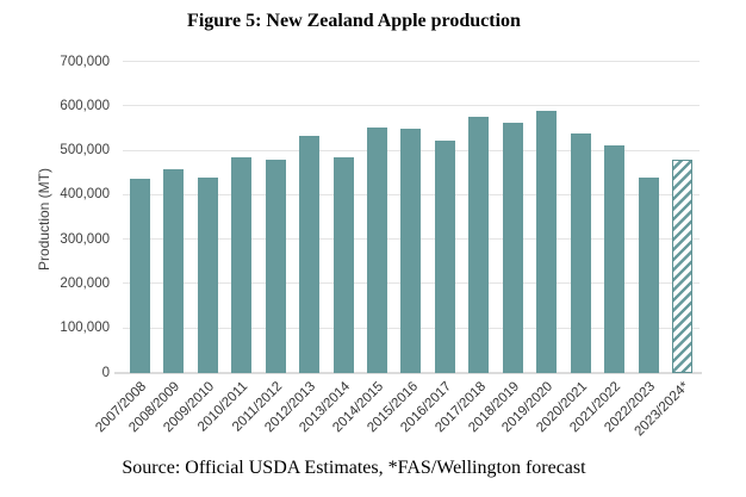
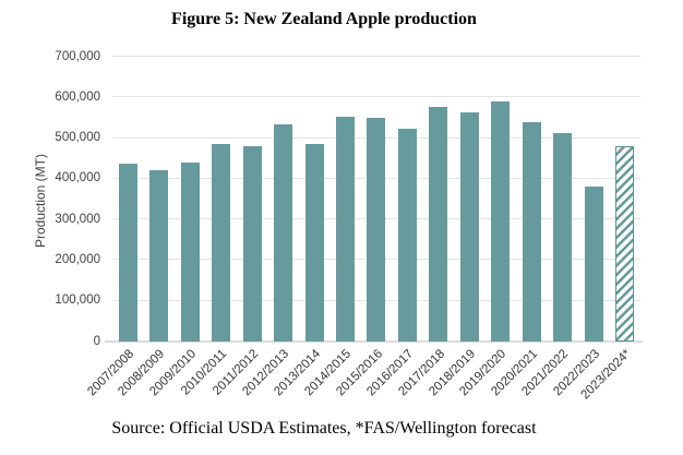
2008/2009: 460000 -> 420000
2022/2023: 440000 -> 380000
